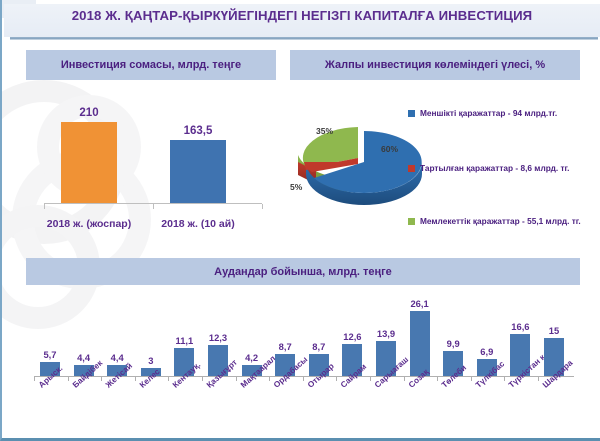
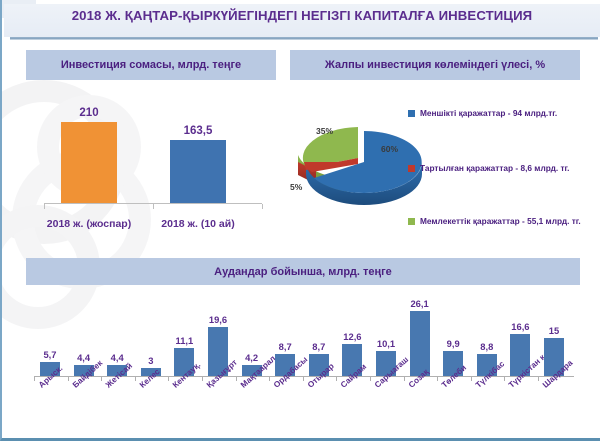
Аудандар бойынша, млрд. теңге/Қазығұрт: 12,3 -> 19,6
Аудандар бойынша, млрд. теңге/Сарыағаш: 13,9 -> 10,1
Аудандар бойынша, млрд. теңге/Түлкібас: 6,9 -> 8,8
